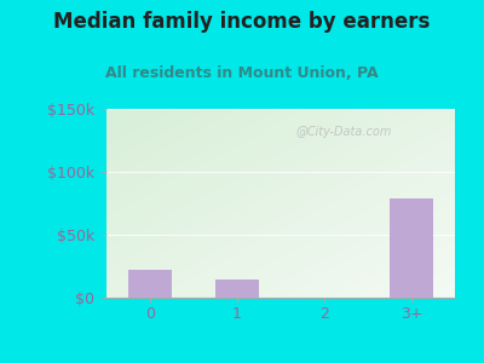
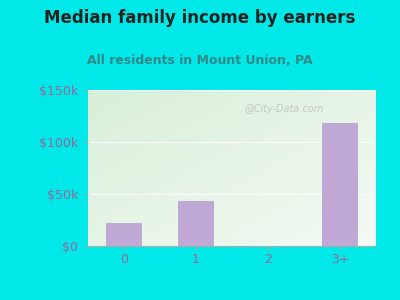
1: $14k -> $43k
3+: $79k -> $118k
